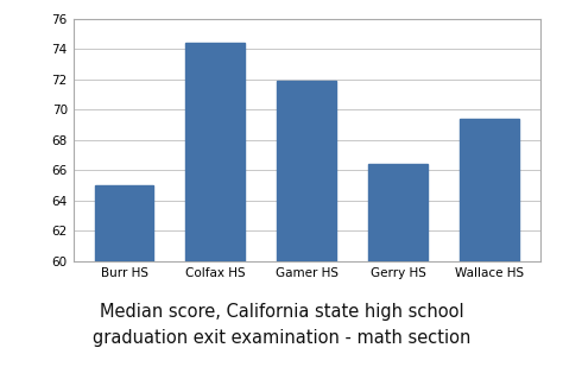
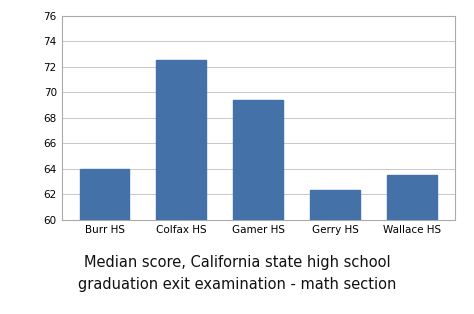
Burr HS: 65.0 -> 64.0
Colfax HS: 74.4 -> 72.5
Gamer HS: 71.9 -> 69.4
Gerry HS: 66.4 -> 62.3
Wallace HS: 69.4 -> 63.5
